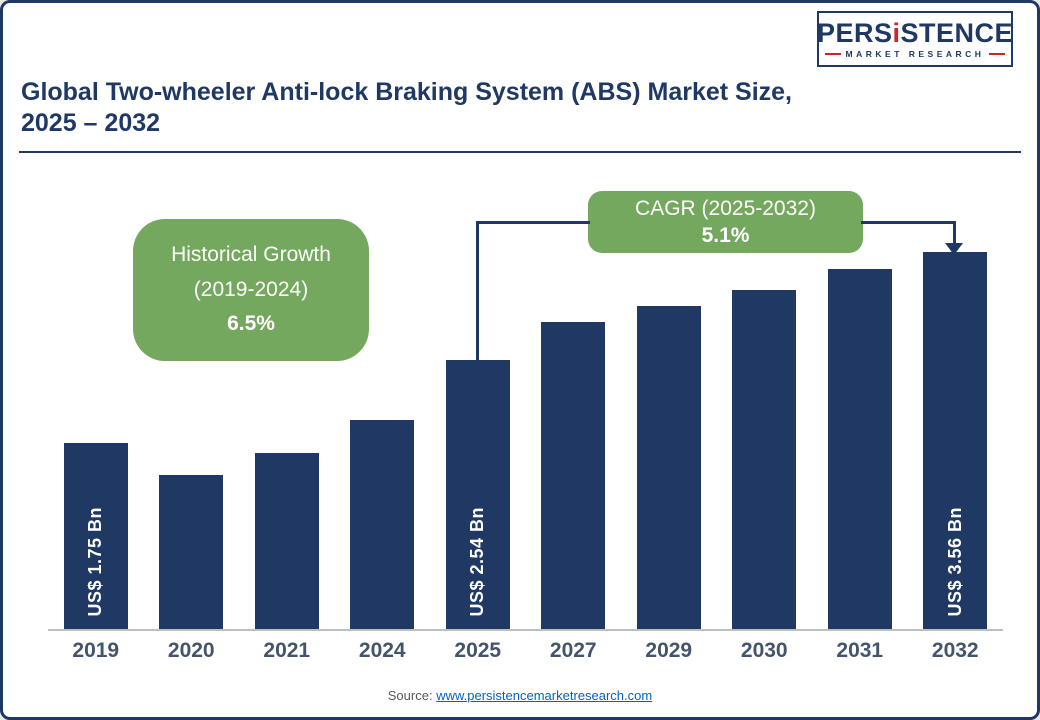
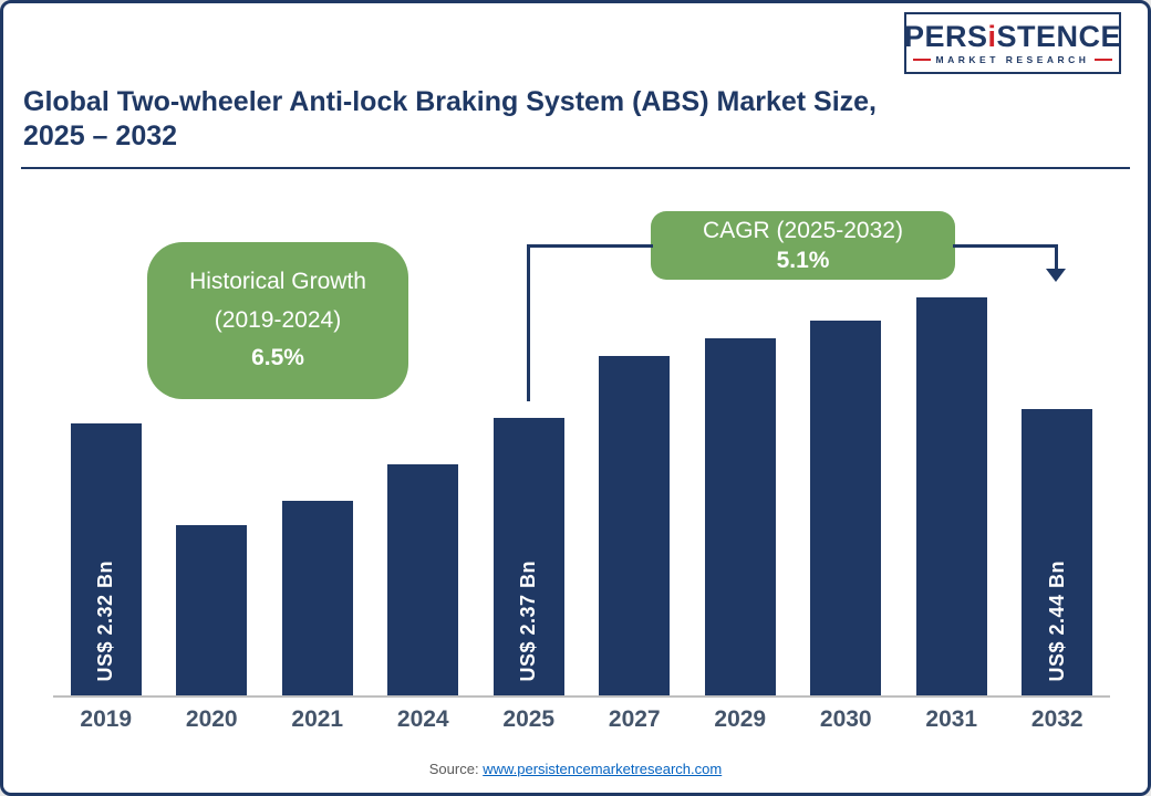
2019: 1.75 -> 2.32
2025: 2.54 -> 2.37
2032: 3.56 -> 2.44
